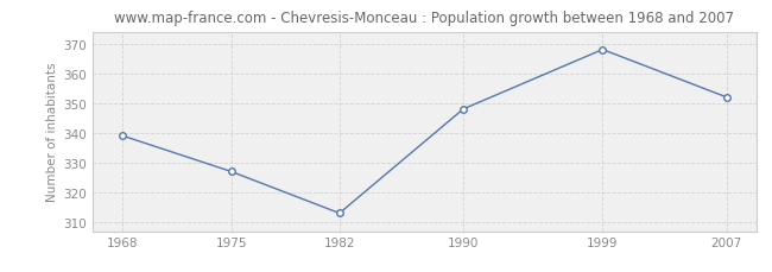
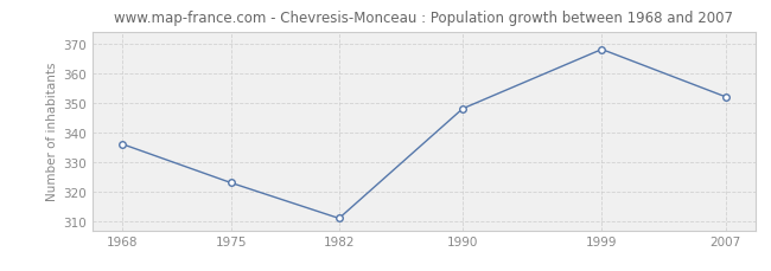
1968: 339 -> 336
1975: 327 -> 323
1982: 313 -> 311
